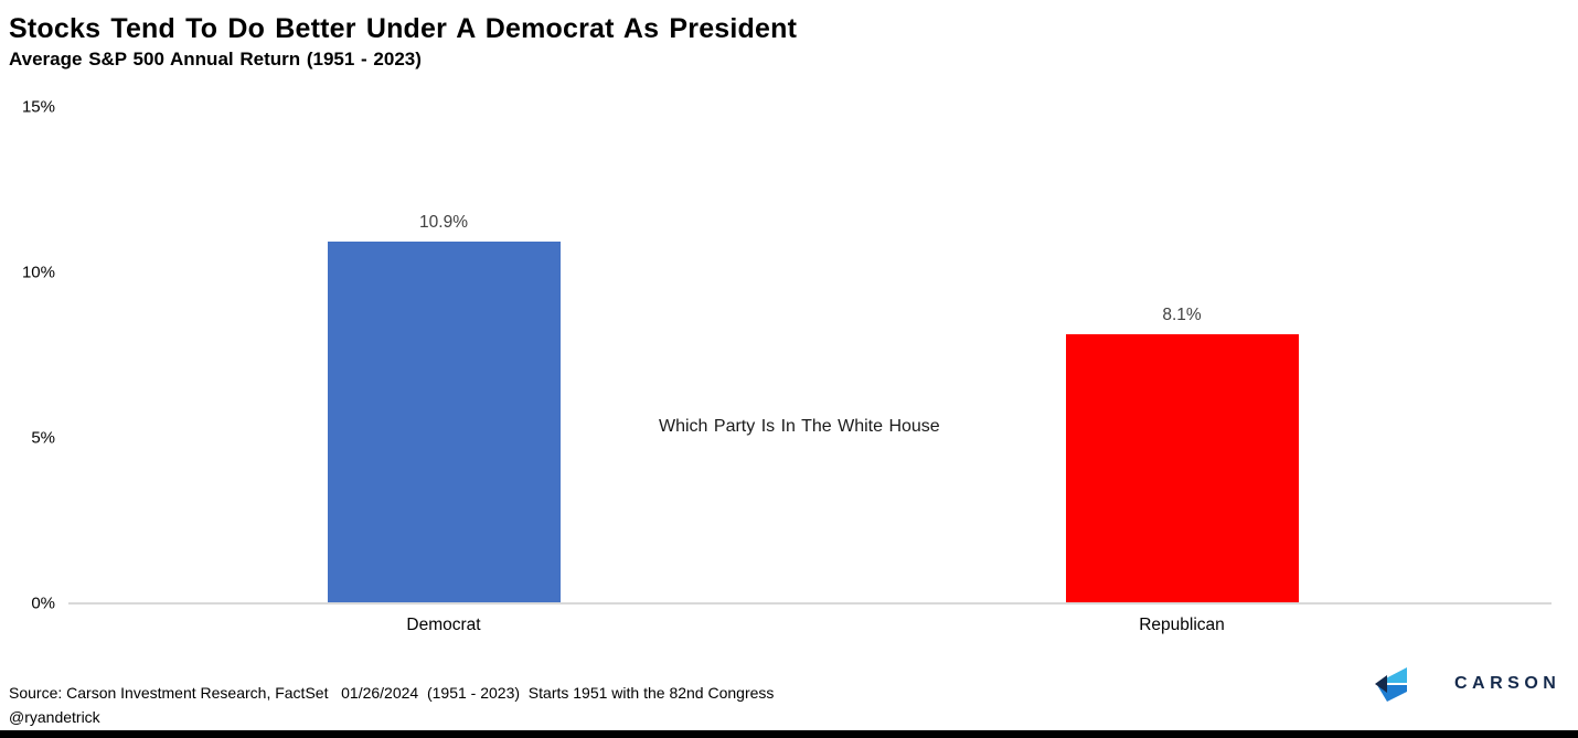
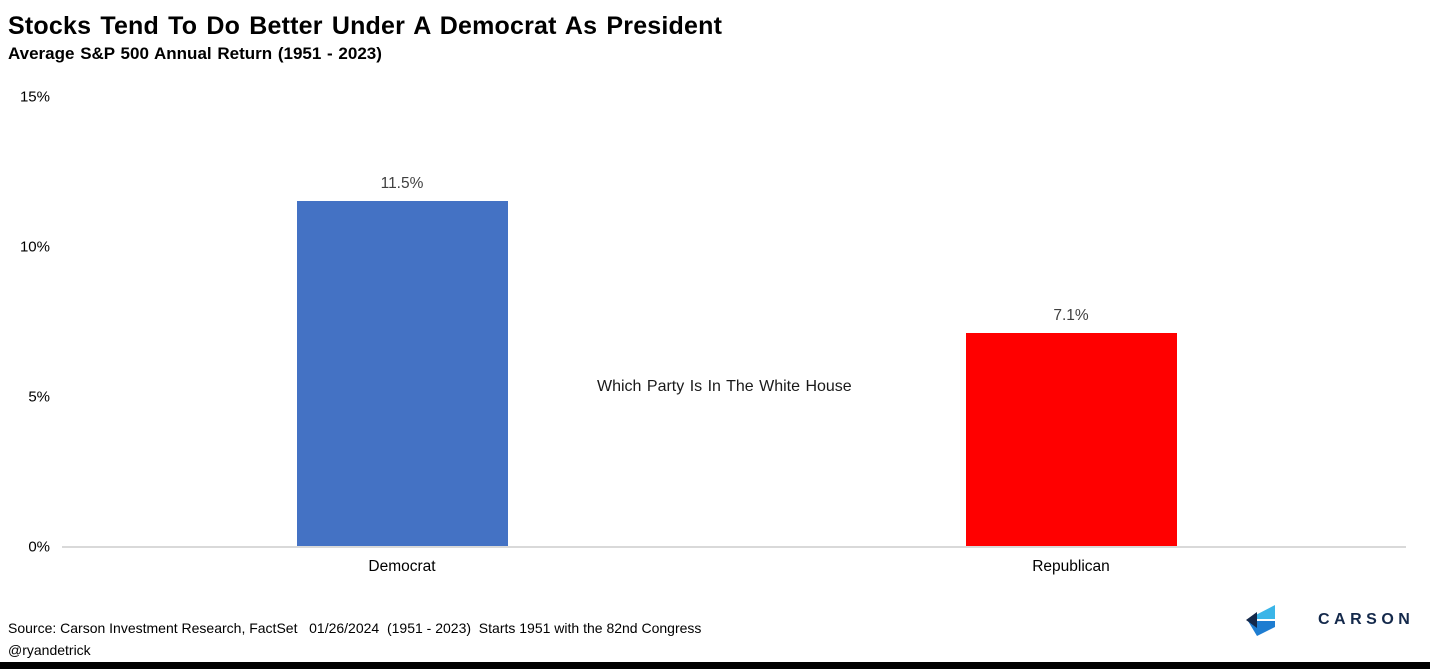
Democrat: 10.9% -> 11.5%
Republican: 8.1% -> 7.1%
